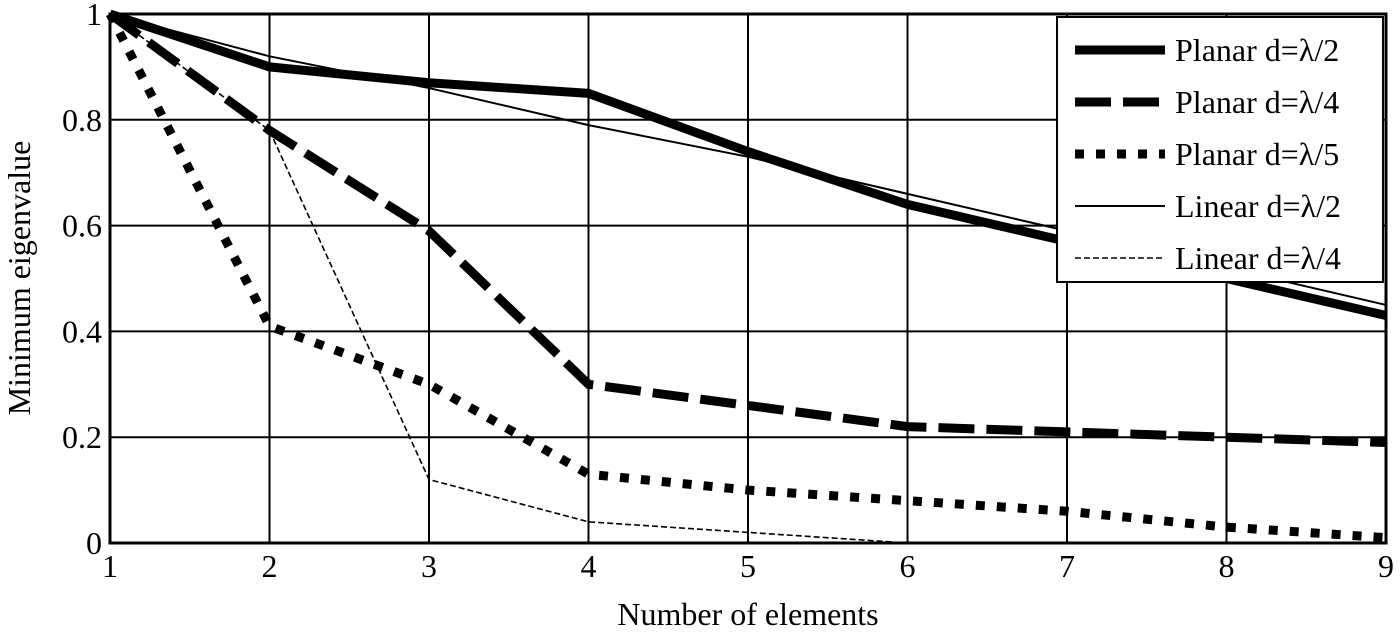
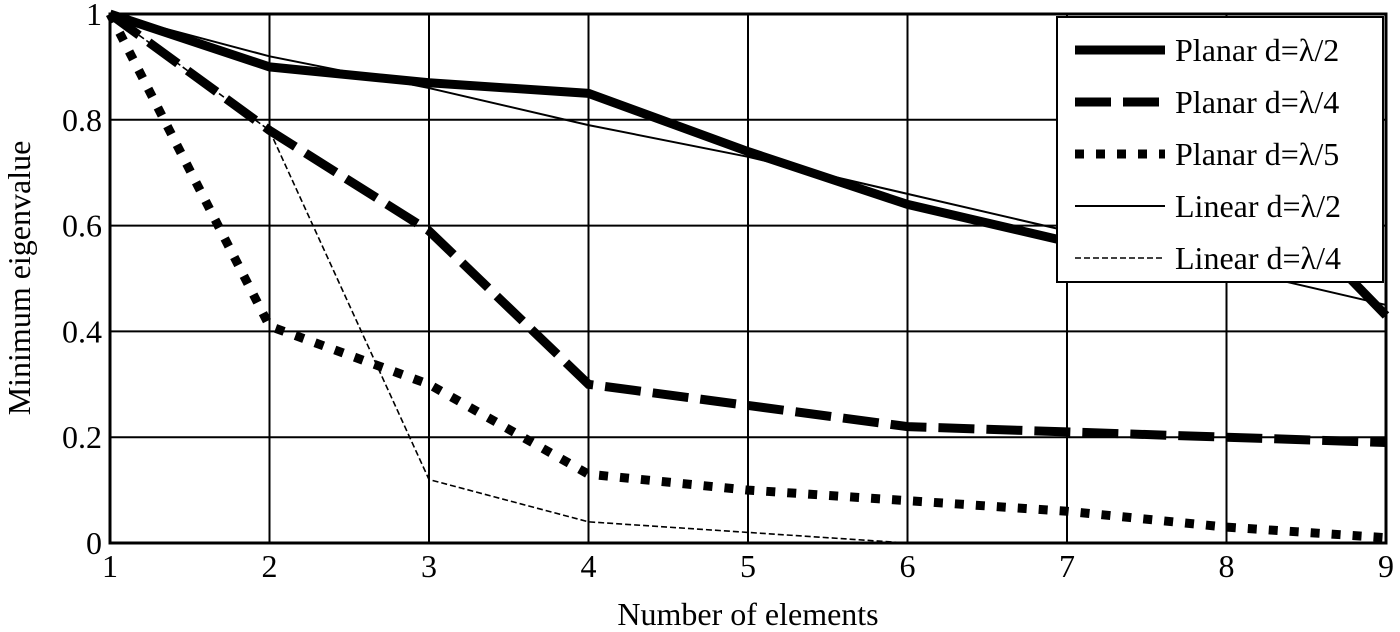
Planar d=λ/2/8: 0.50 -> 0.74
